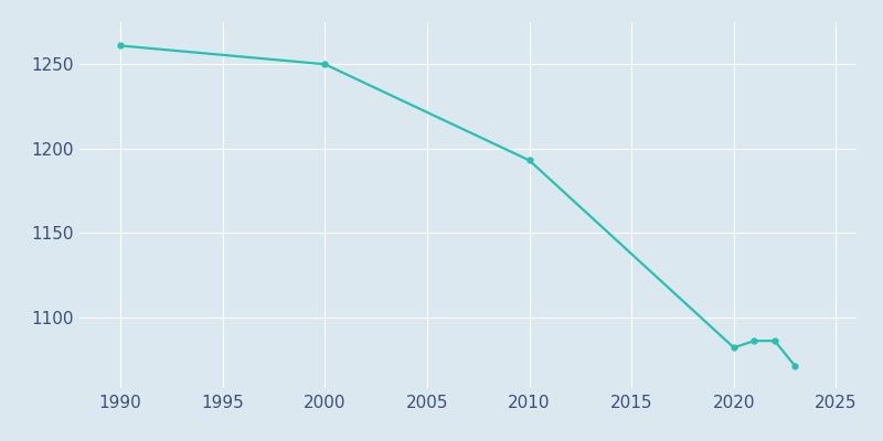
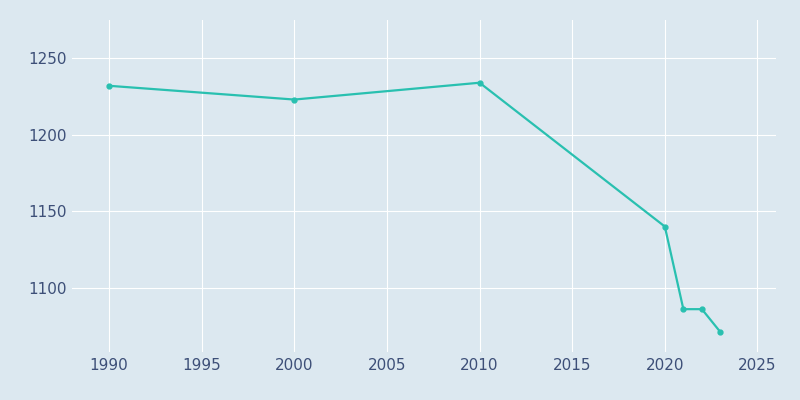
1990: 1261 -> 1232
2000: 1250 -> 1223
2010: 1193 -> 1234
2020: 1082 -> 1140
